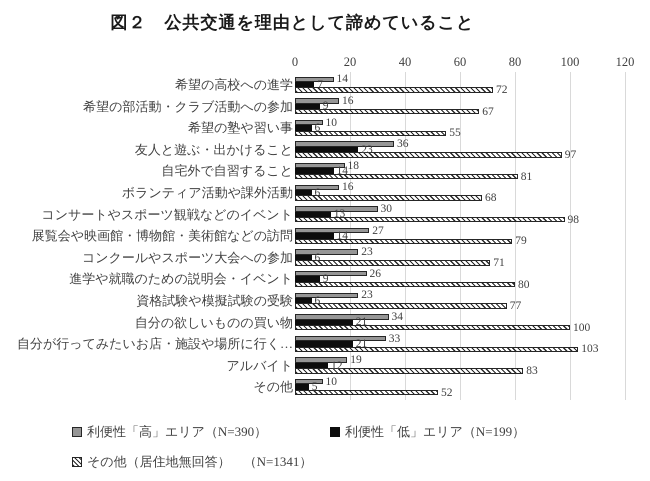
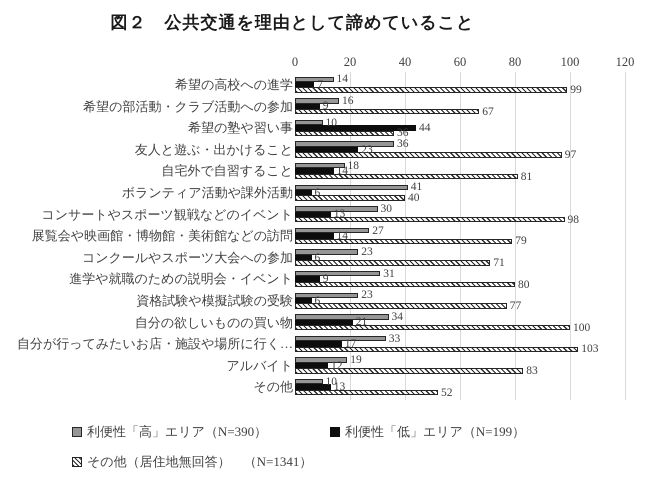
その他（居住地無回答） （N=1341）/希望の高校への進学: 72 -> 99
利便性「低」エリア（N=199）/希望の塾や習い事: 6 -> 44
その他（居住地無回答） （N=1341）/希望の塾や習い事: 55 -> 36
利便性「高」エリア（N=390）/ボランティア活動や課外活動: 16 -> 41
その他（居住地無回答） （N=1341）/ボランティア活動や課外活動: 68 -> 40
利便性「高」エリア（N=390）/進学や就職のための説明会・イベント: 26 -> 31
利便性「低」エリア（N=199）/自分が行ってみたいお店・施設や場所に行く…: 21 -> 17
利便性「低」エリア（N=199）/その他: 5 -> 13
